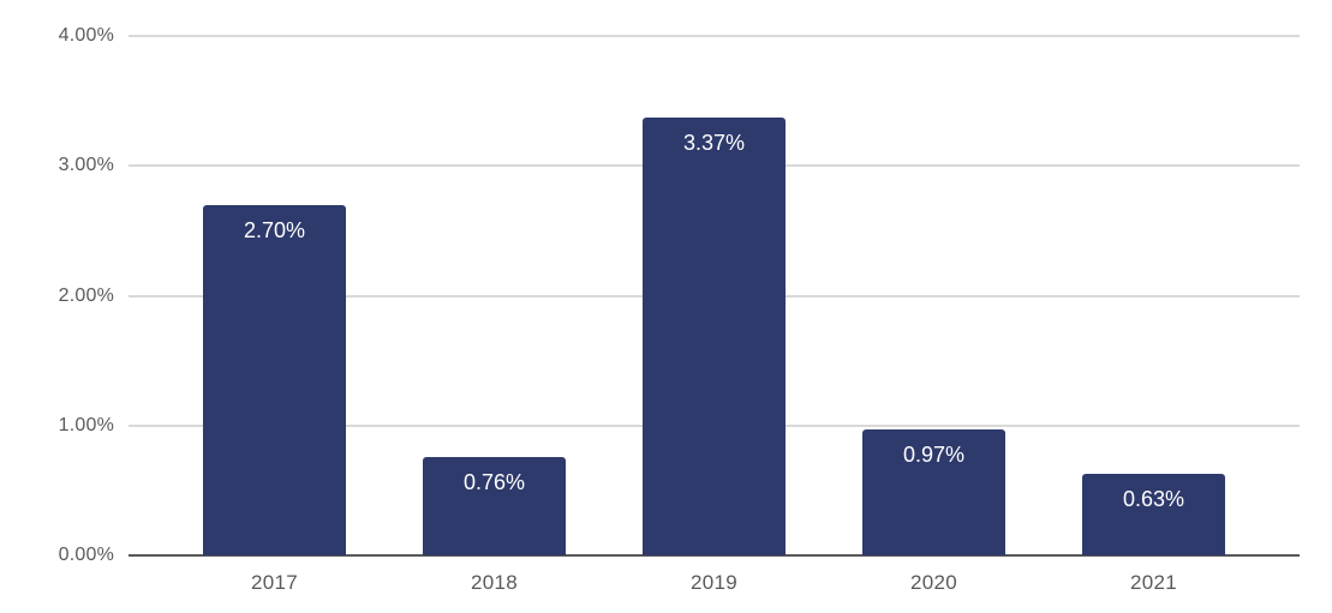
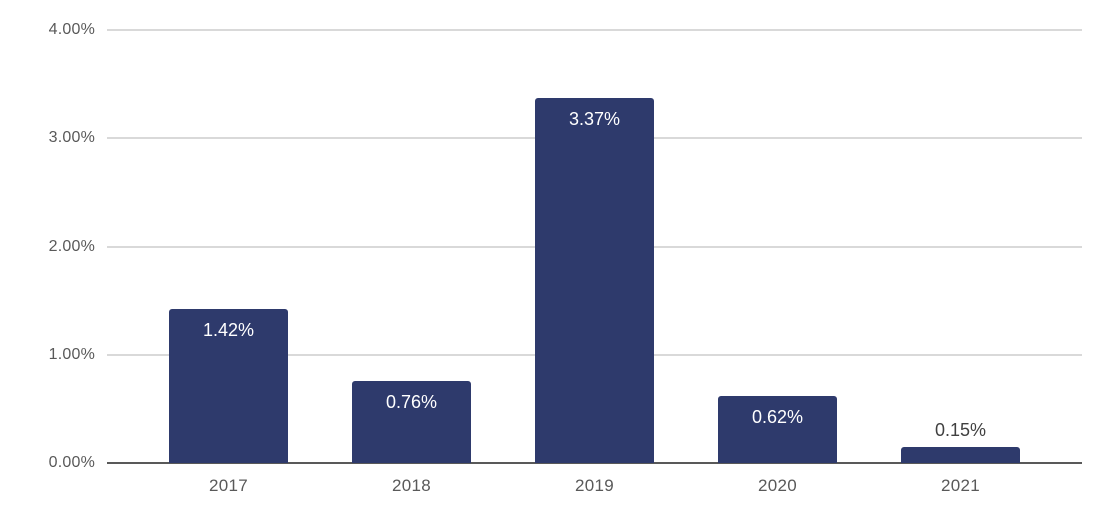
2017: 2.70% -> 1.42%
2020: 0.97% -> 0.62%
2021: 0.63% -> 0.15%
